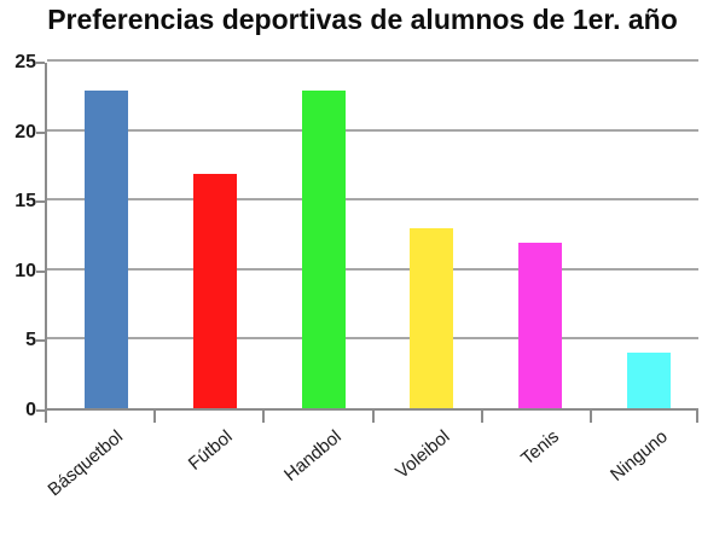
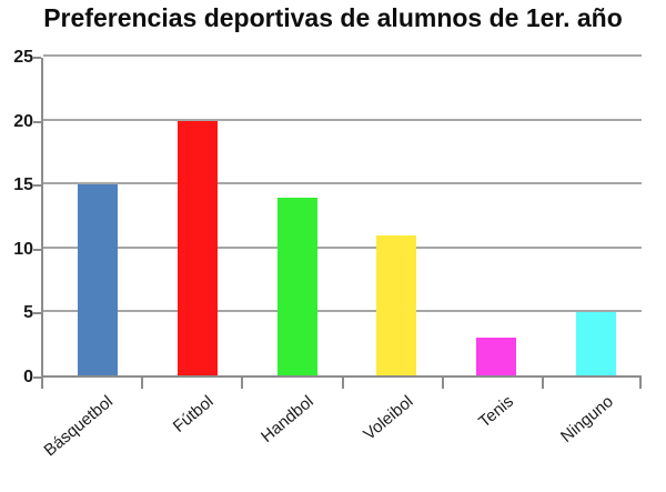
Básquetbol: 23 -> 15
Fútbol: 17 -> 20
Handbol: 23 -> 14
Voleibol: 13 -> 11
Tenis: 12 -> 3
Ninguno: 4 -> 5
